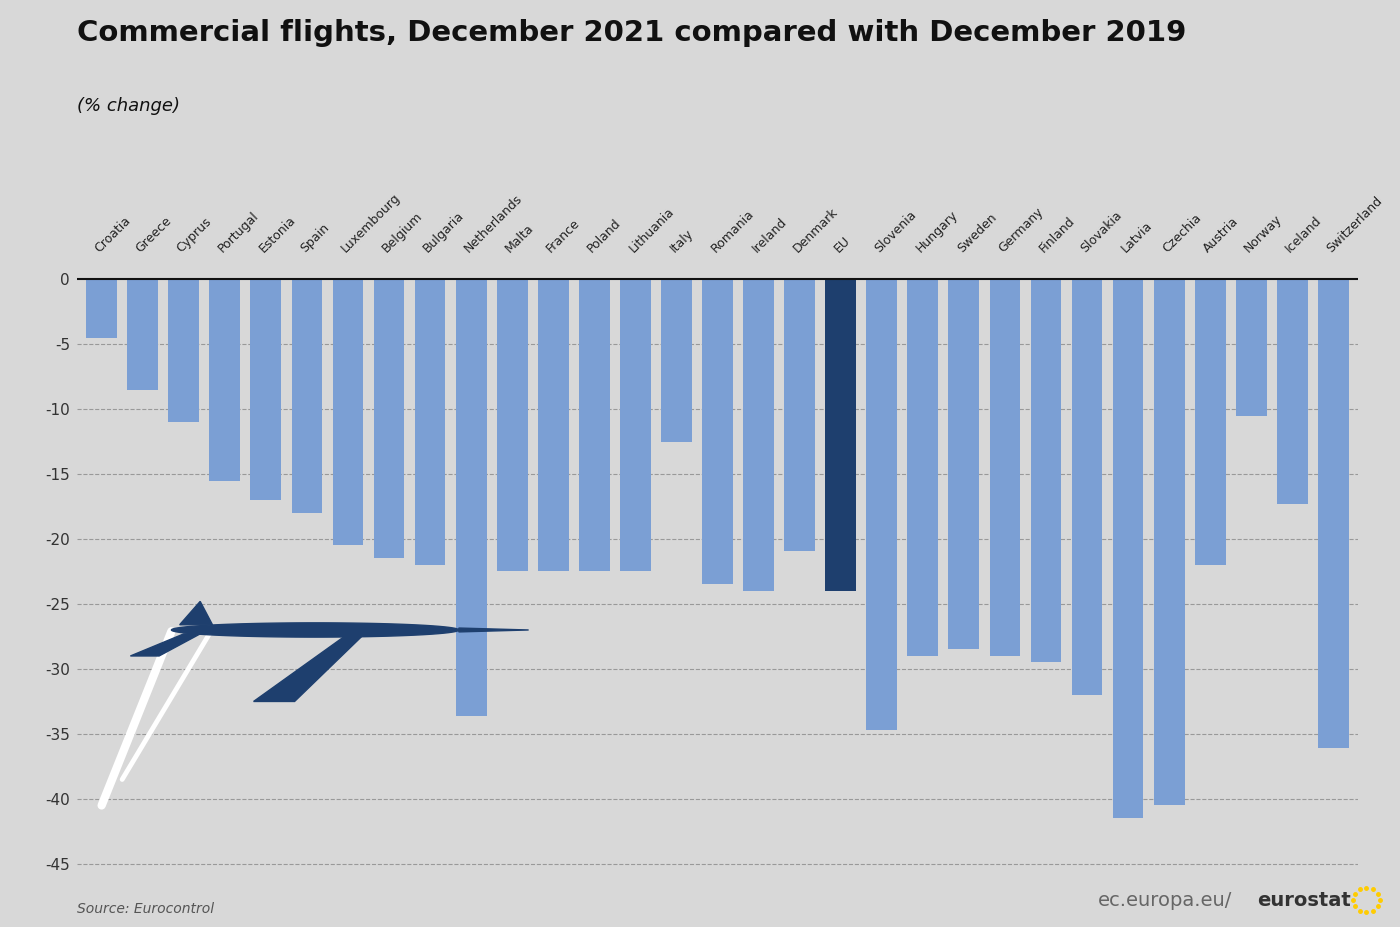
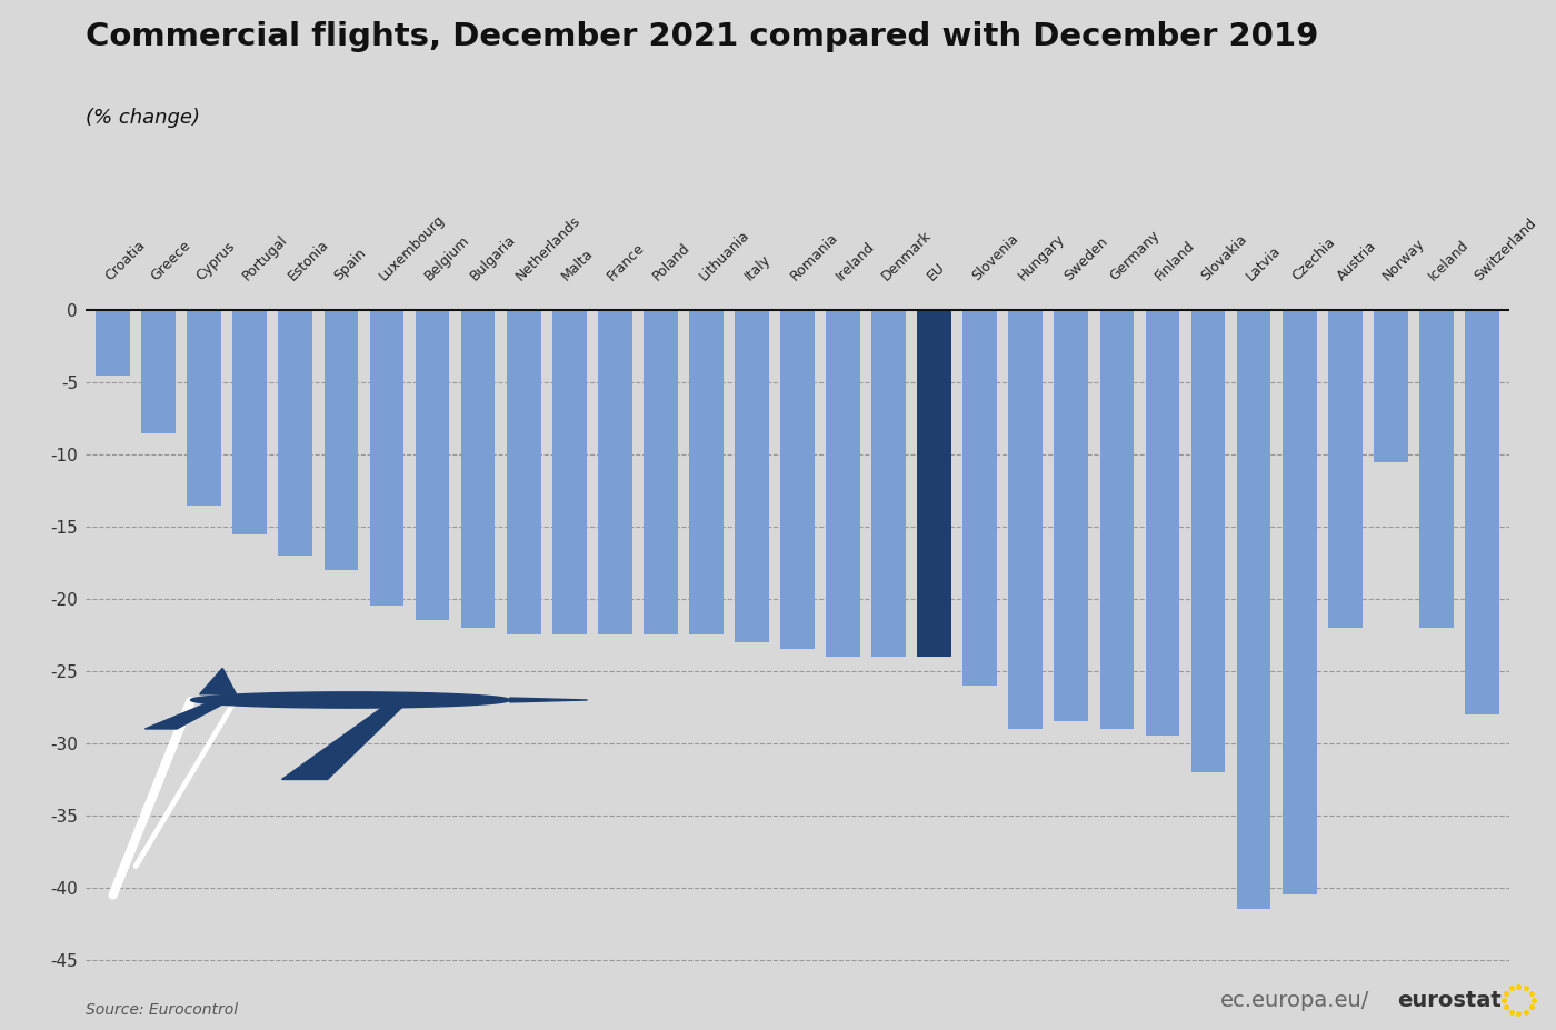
Cyprus: -11.0 -> -13.5
Netherlands: -33.6 -> -22.5
Italy: -12.5 -> -23.0
Denmark: -20.9 -> -24.0
Slovenia: -34.7 -> -26.0
Iceland: -17.3 -> -22.0
Switzerland: -36.1 -> -28.0
